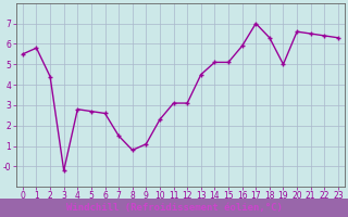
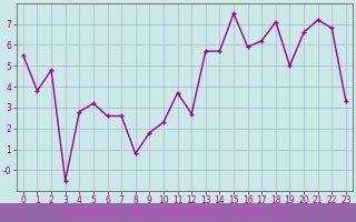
1: 5.8 -> 3.8
2: 4.4 -> 4.8
3: -0.2 -> -0.5
5: 2.7 -> 3.2
7: 1.5 -> 2.6
9: 1.1 -> 1.8
11: 3.1 -> 3.7
12: 3.1 -> 2.7
13: 4.5 -> 5.7
14: 5.1 -> 5.7
15: 5.1 -> 7.5
17: 7.0 -> 6.2
18: 6.3 -> 7.1
21: 6.5 -> 7.2
22: 6.4 -> 6.8
23: 6.3 -> 3.3
